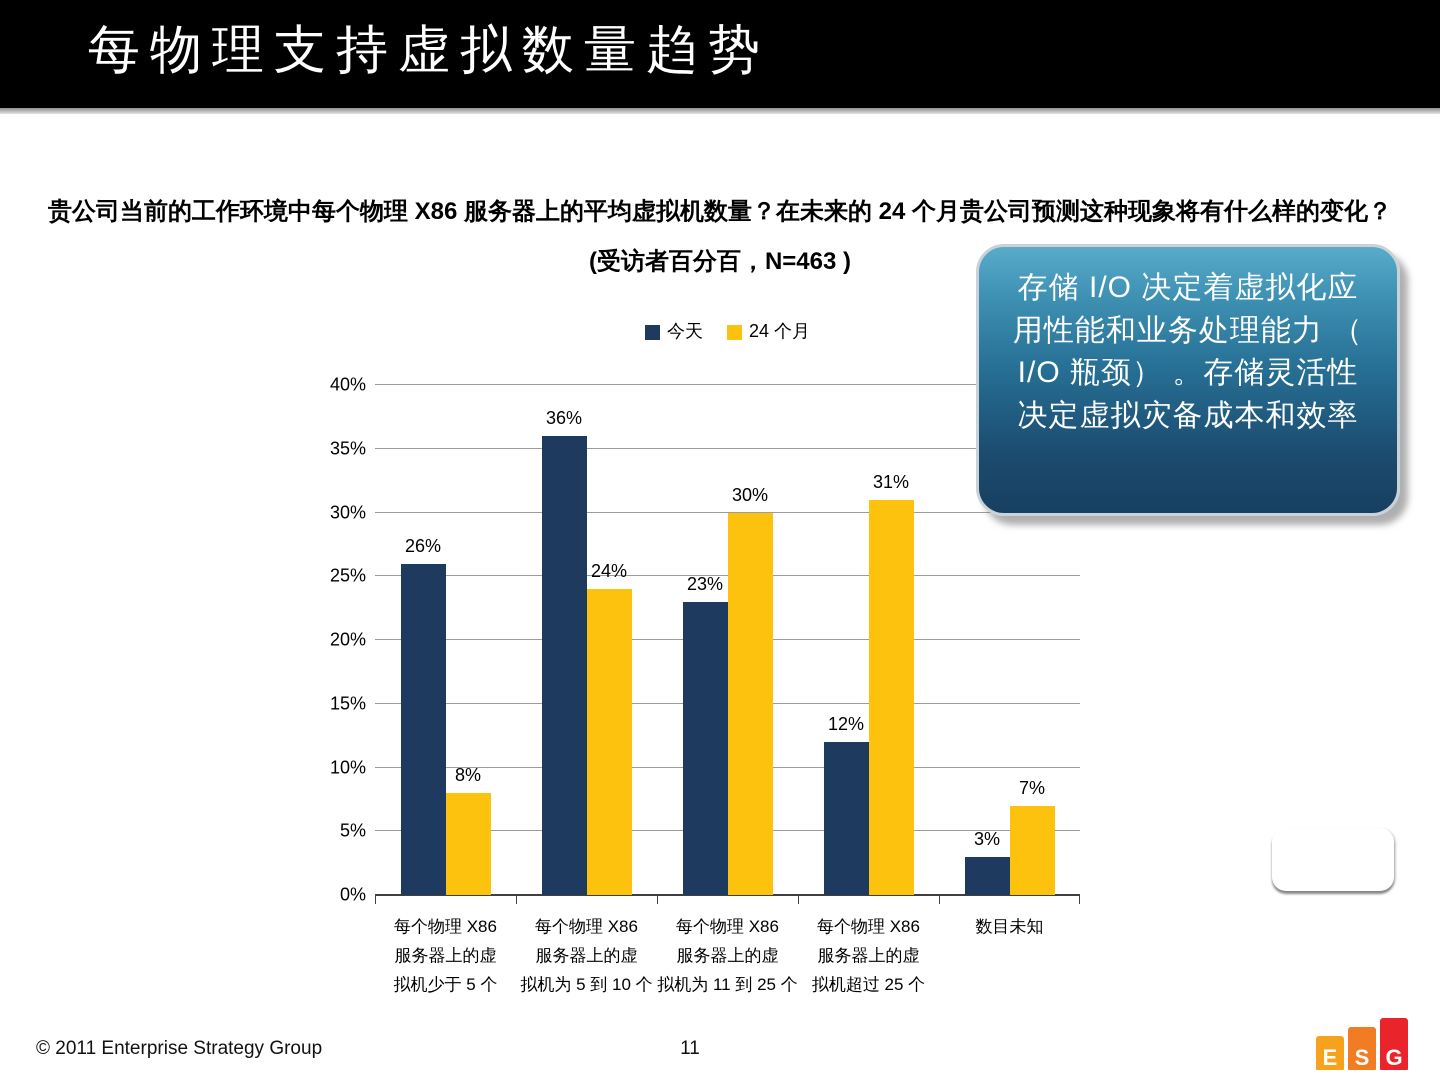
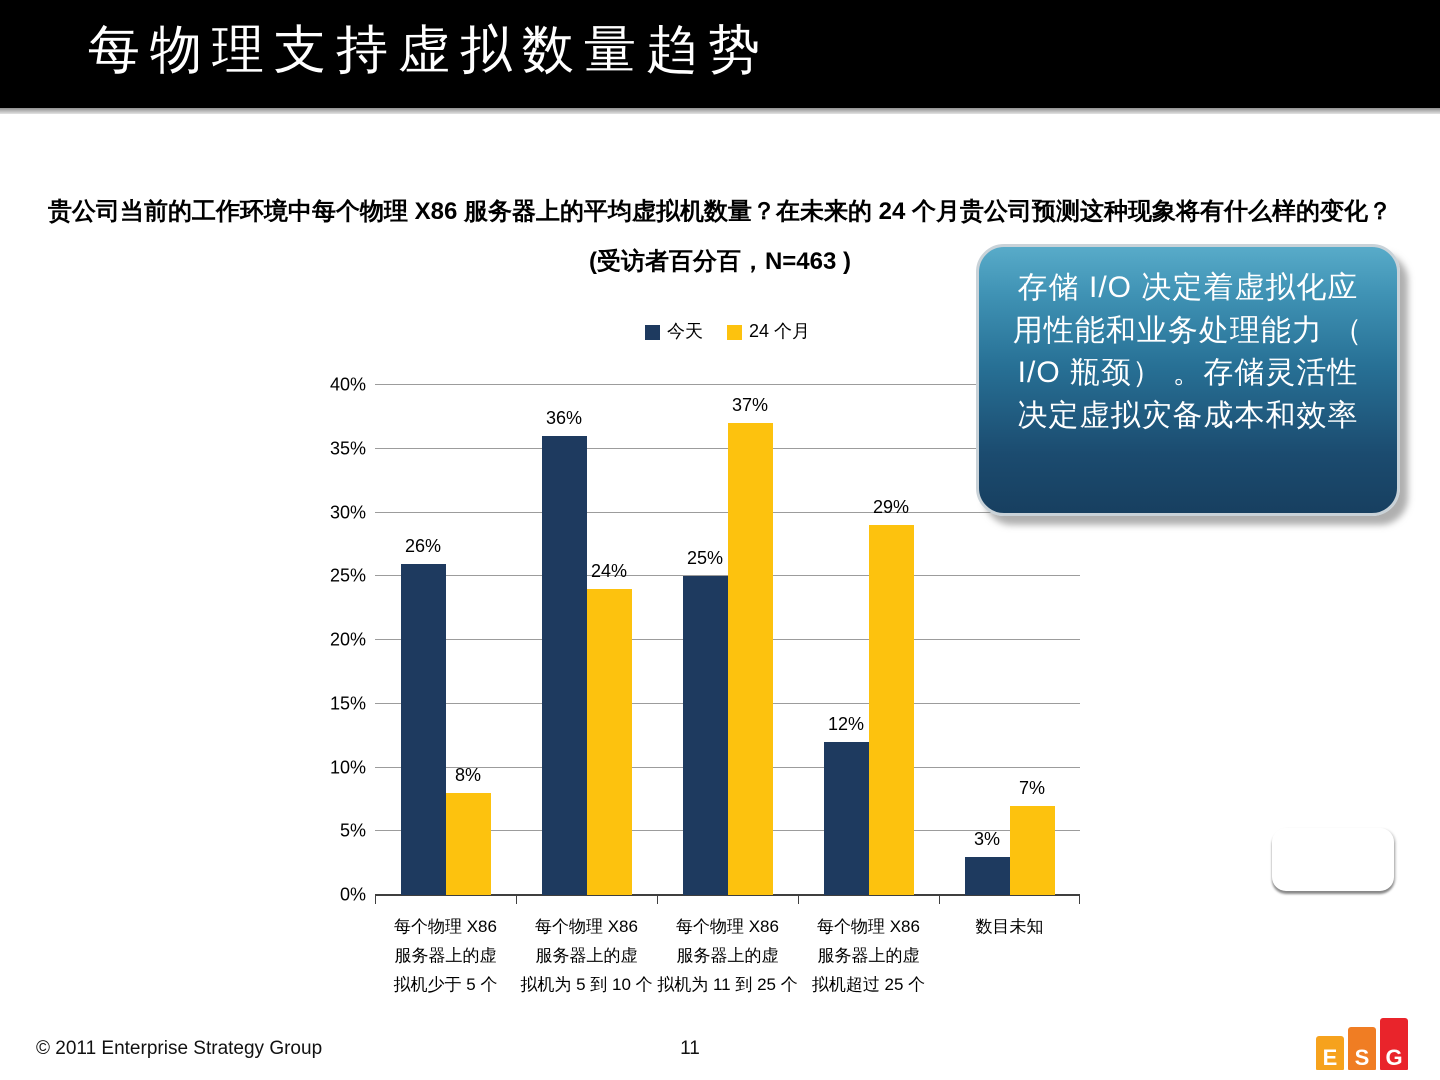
今天/每个物理 X86 服务器上的虚 拟机为 11 到 25 个: 23% -> 25%
24 个月/每个物理 X86 服务器上的虚 拟机为 11 到 25 个: 30% -> 37%
24 个月/每个物理 X86 服务器上的虚 拟机超过 25 个: 31% -> 29%
